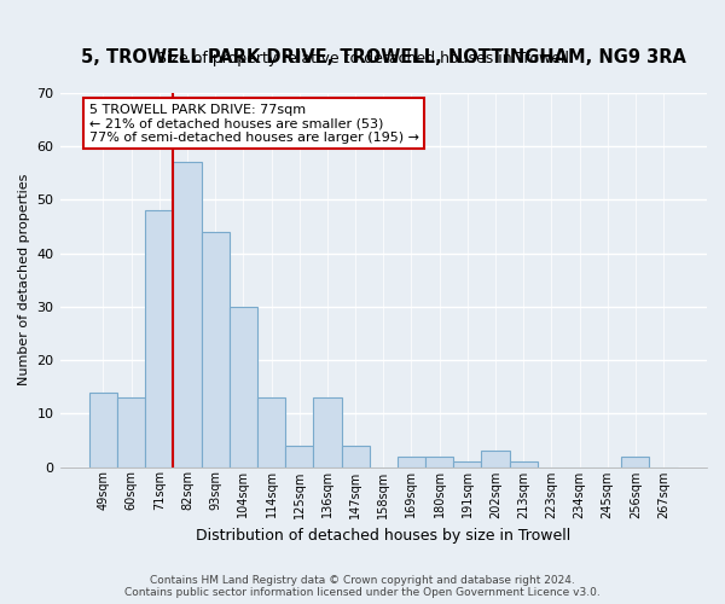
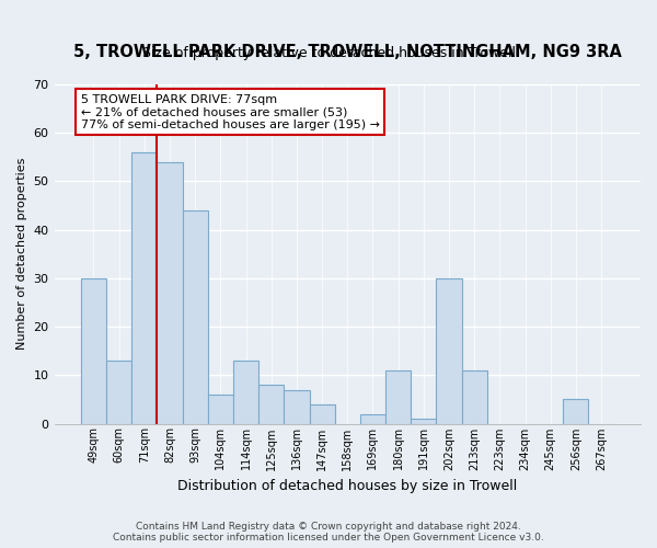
49sqm: 14 -> 30
71sqm: 48 -> 56
82sqm: 57 -> 54
104sqm: 30 -> 6
125sqm: 4 -> 8
136sqm: 13 -> 7
180sqm: 2 -> 11
202sqm: 3 -> 30
213sqm: 1 -> 11
256sqm: 2 -> 5
